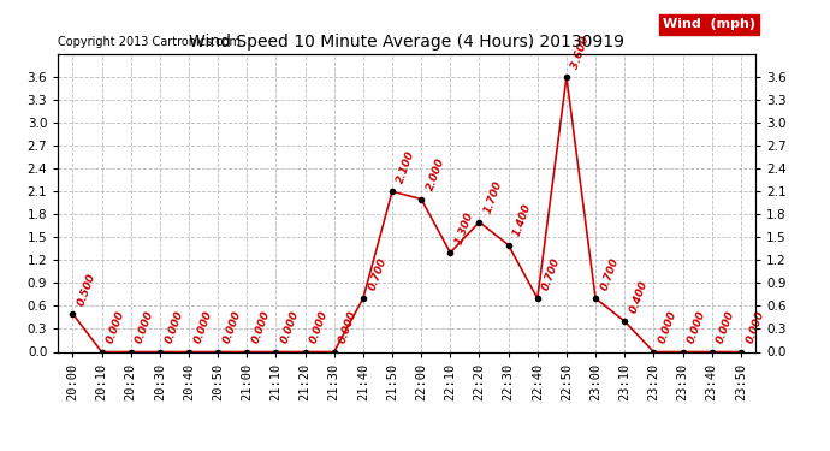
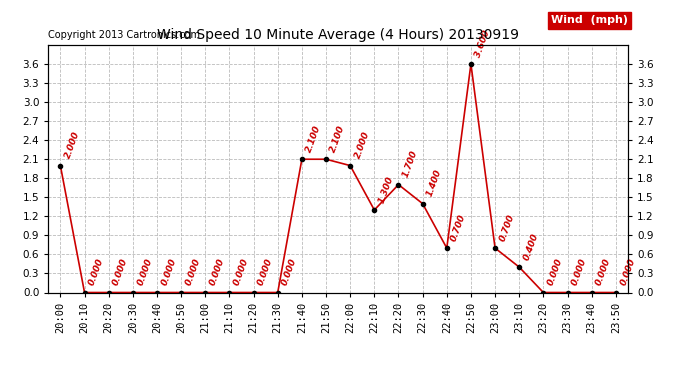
20:00: 0.500 -> 2.000
21:40: 0.700 -> 2.100
